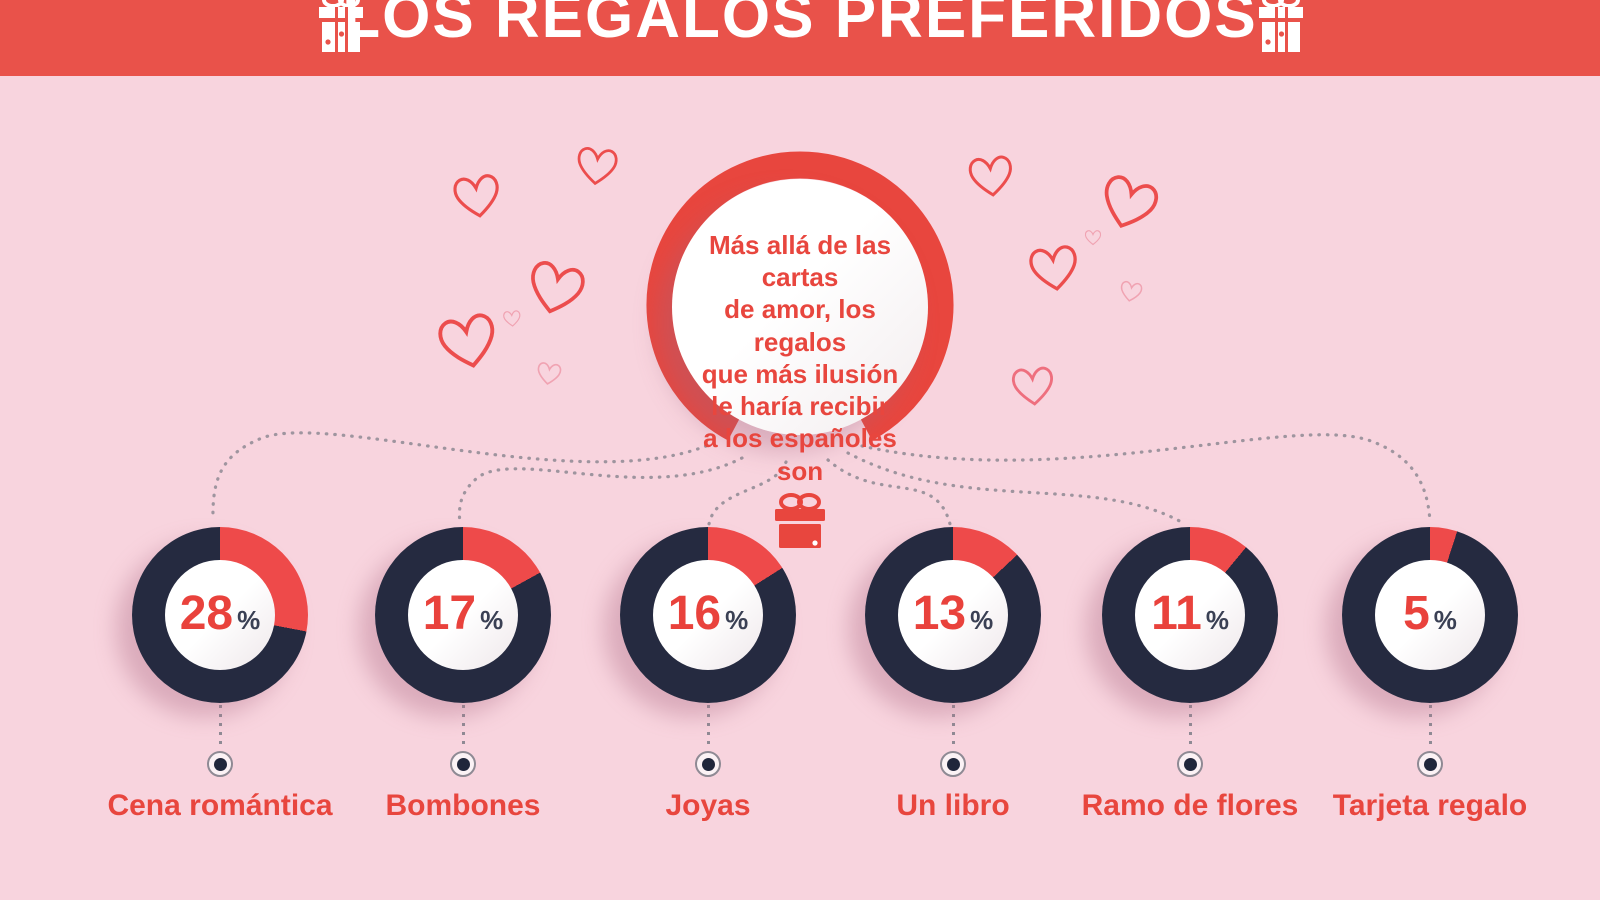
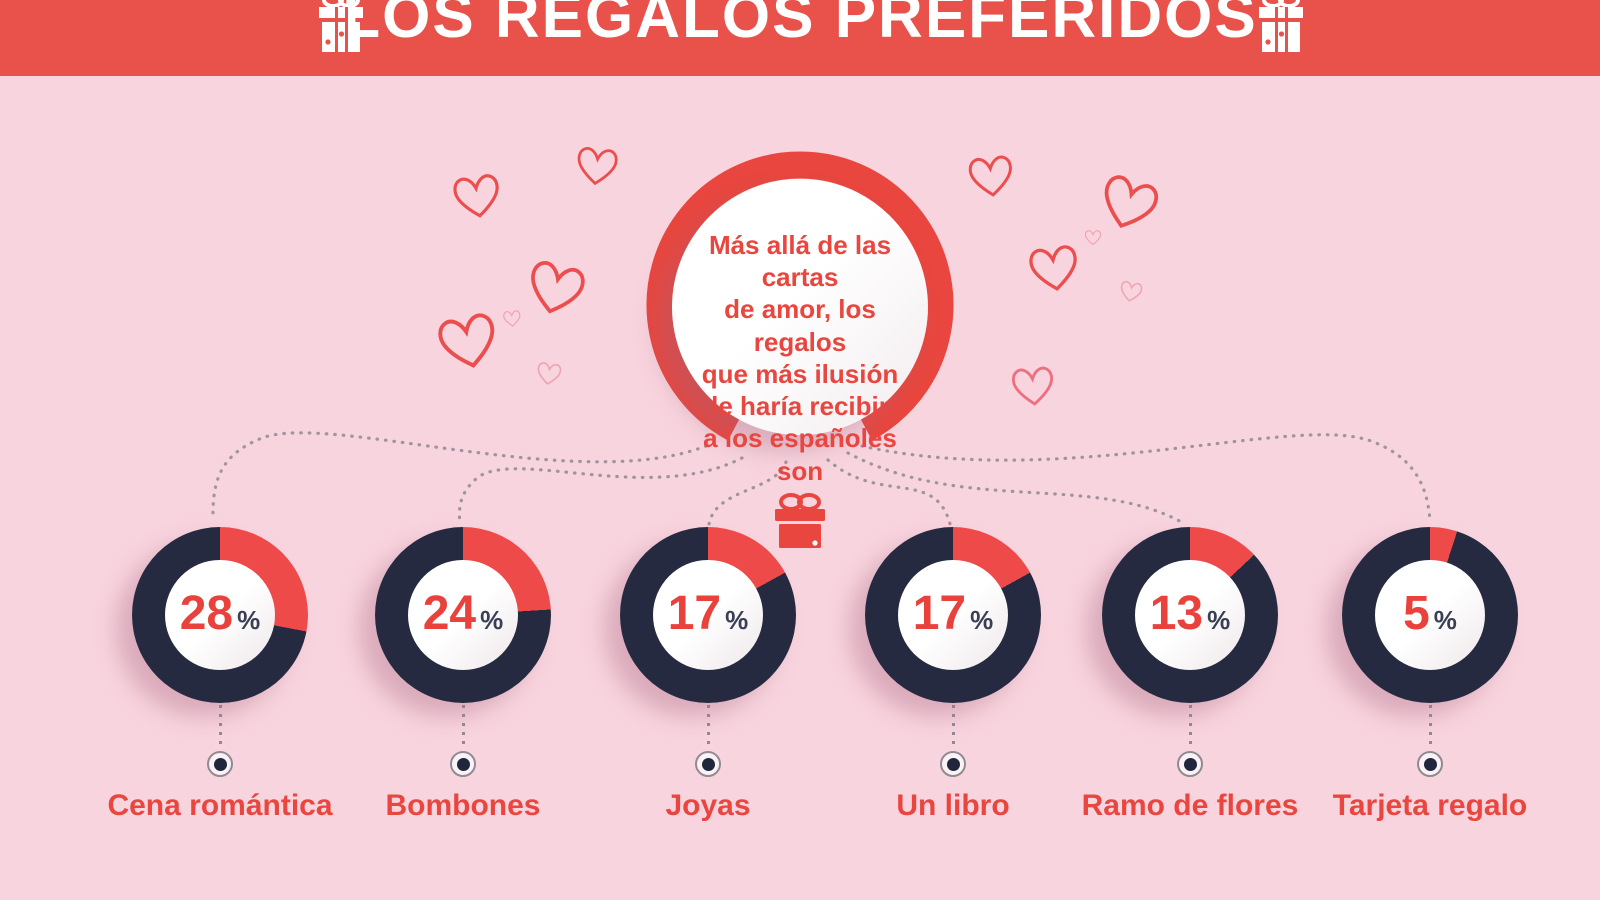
Bombones: 17 -> 24
Joyas: 16 -> 17
Un libro: 13 -> 17
Ramo de flores: 11 -> 13
